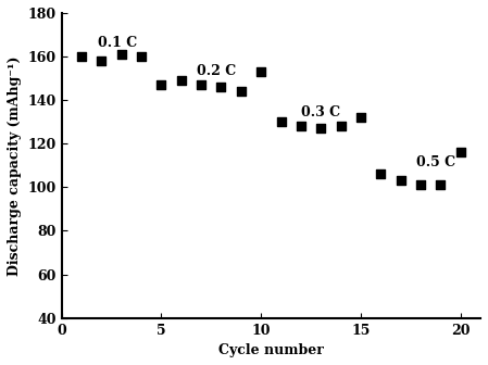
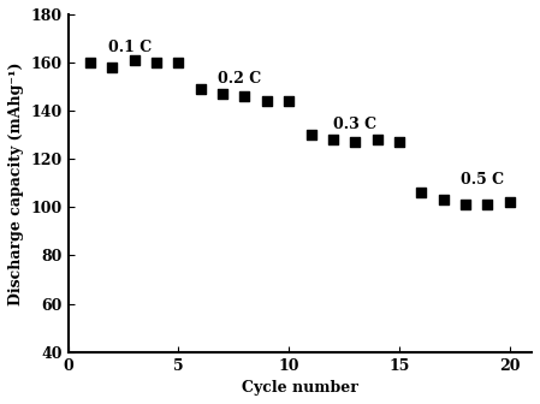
5: 147 -> 160
10: 153 -> 144
15: 132 -> 127
20: 116 -> 102
